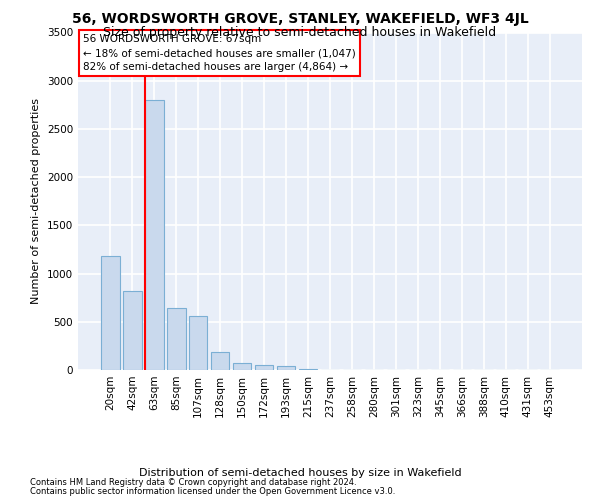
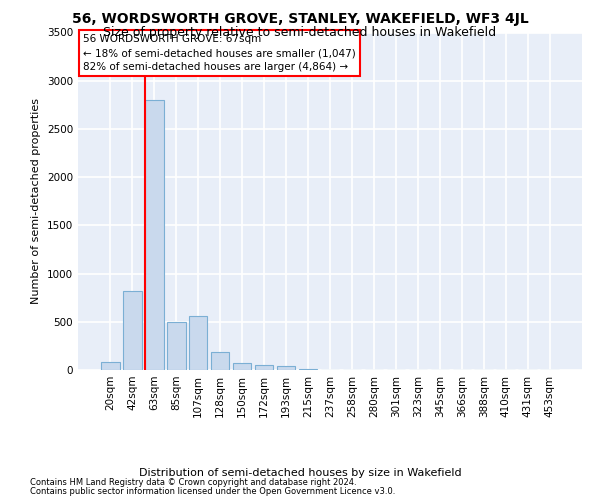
20sqm: 1180 -> 80
85sqm: 640 -> 500
